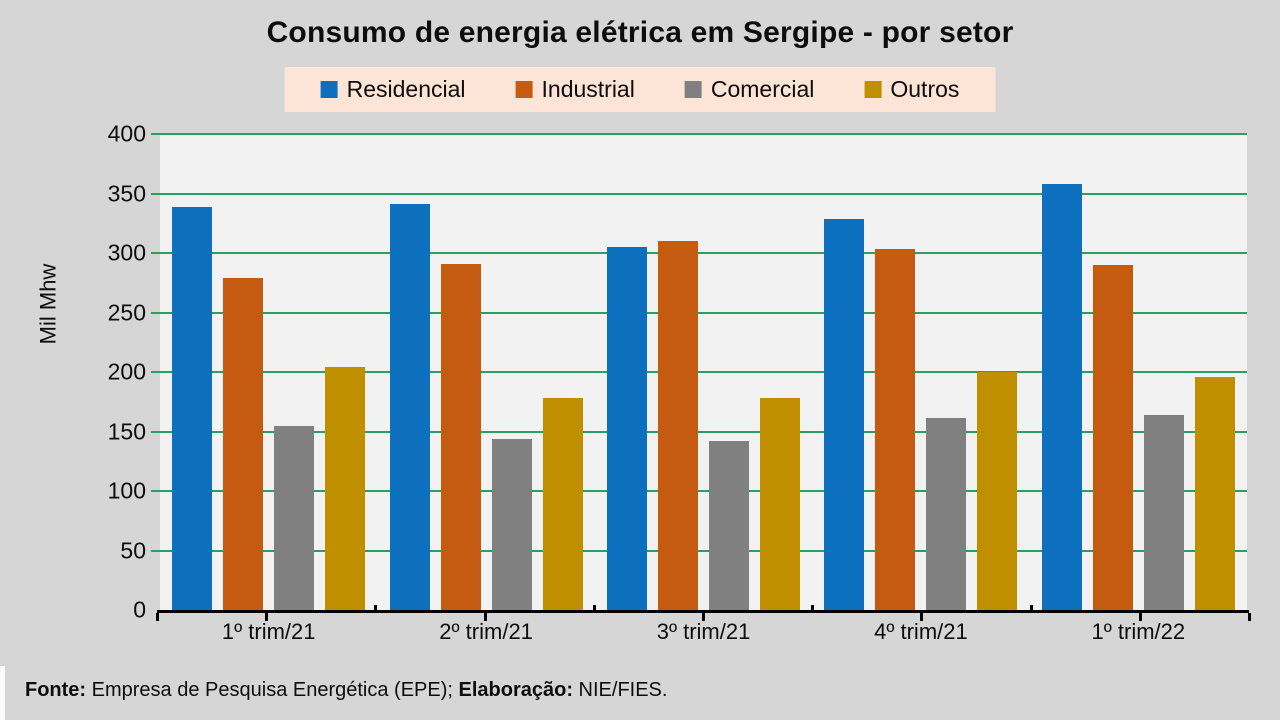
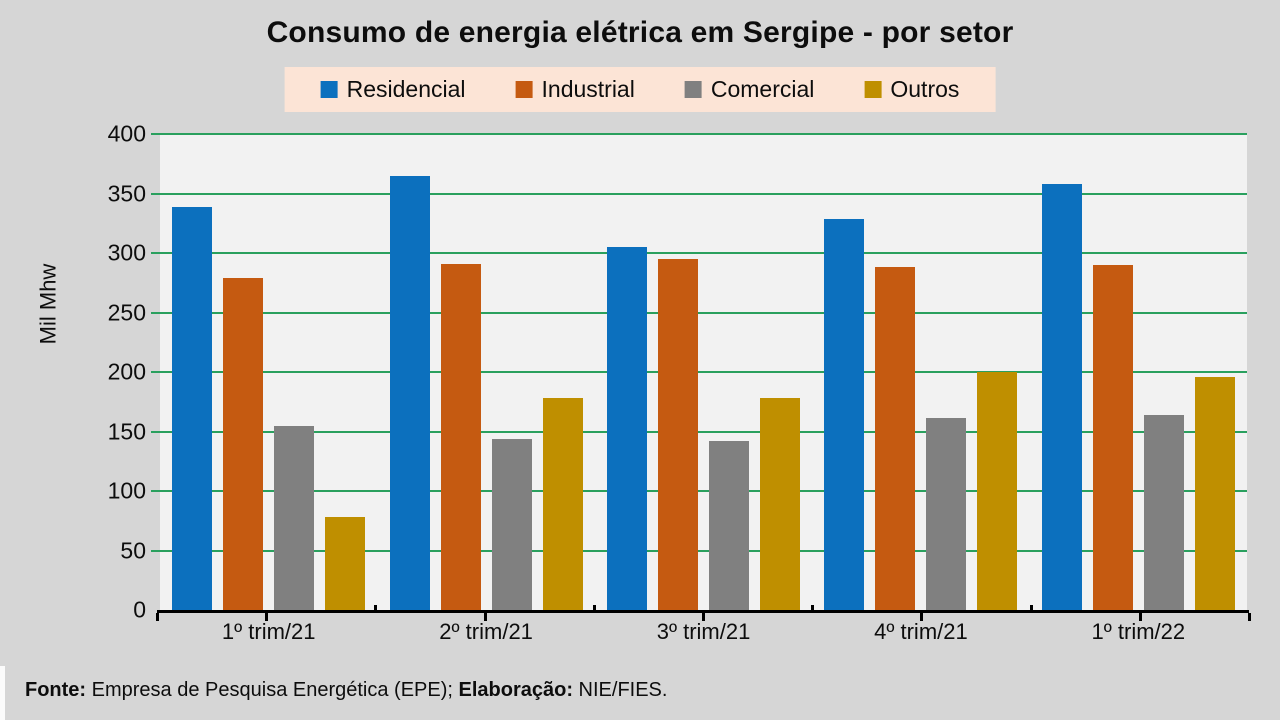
Outros/1º trim/21: 204 -> 78
Residencial/2º trim/21: 341 -> 365
Industrial/3º trim/21: 310 -> 295
Industrial/4º trim/21: 303 -> 288
